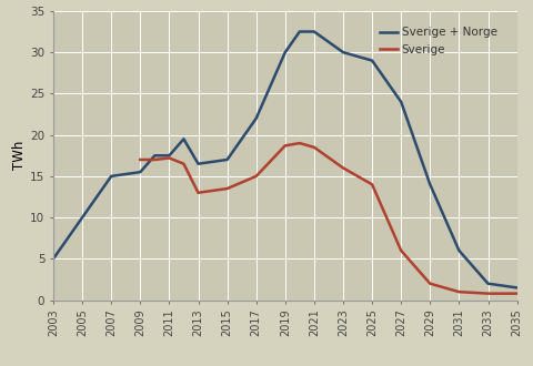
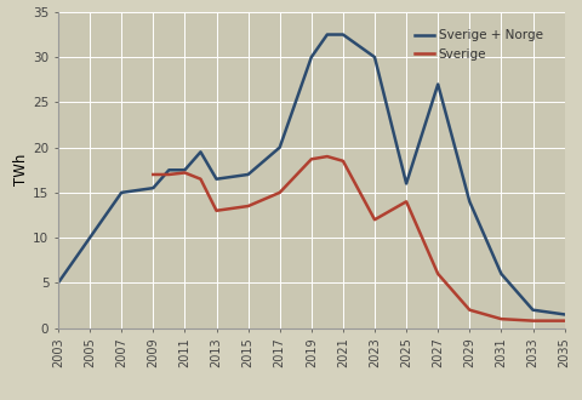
Sverige + Norge/2017: 22.0 -> 20.0
Sverige/2023: 16.0 -> 12.0
Sverige + Norge/2025: 29.0 -> 16.0
Sverige + Norge/2027: 24.0 -> 27.0
